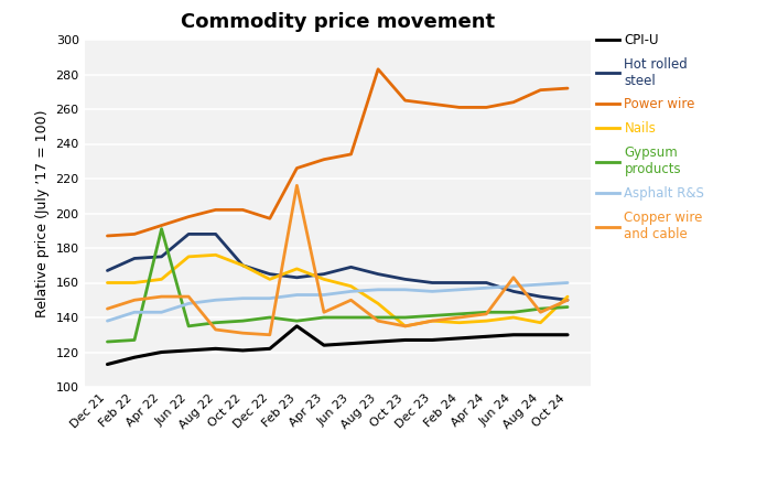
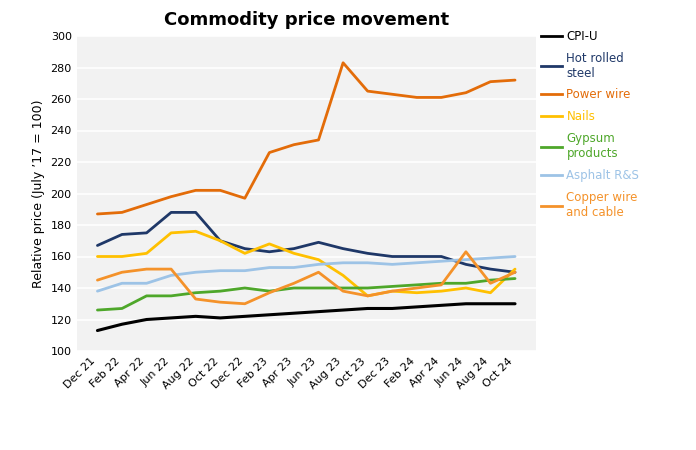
Gypsum products/Apr 22: 191 -> 135
CPI-U/Feb 23: 135 -> 123
Copper wire and cable/Feb 23: 216 -> 137
